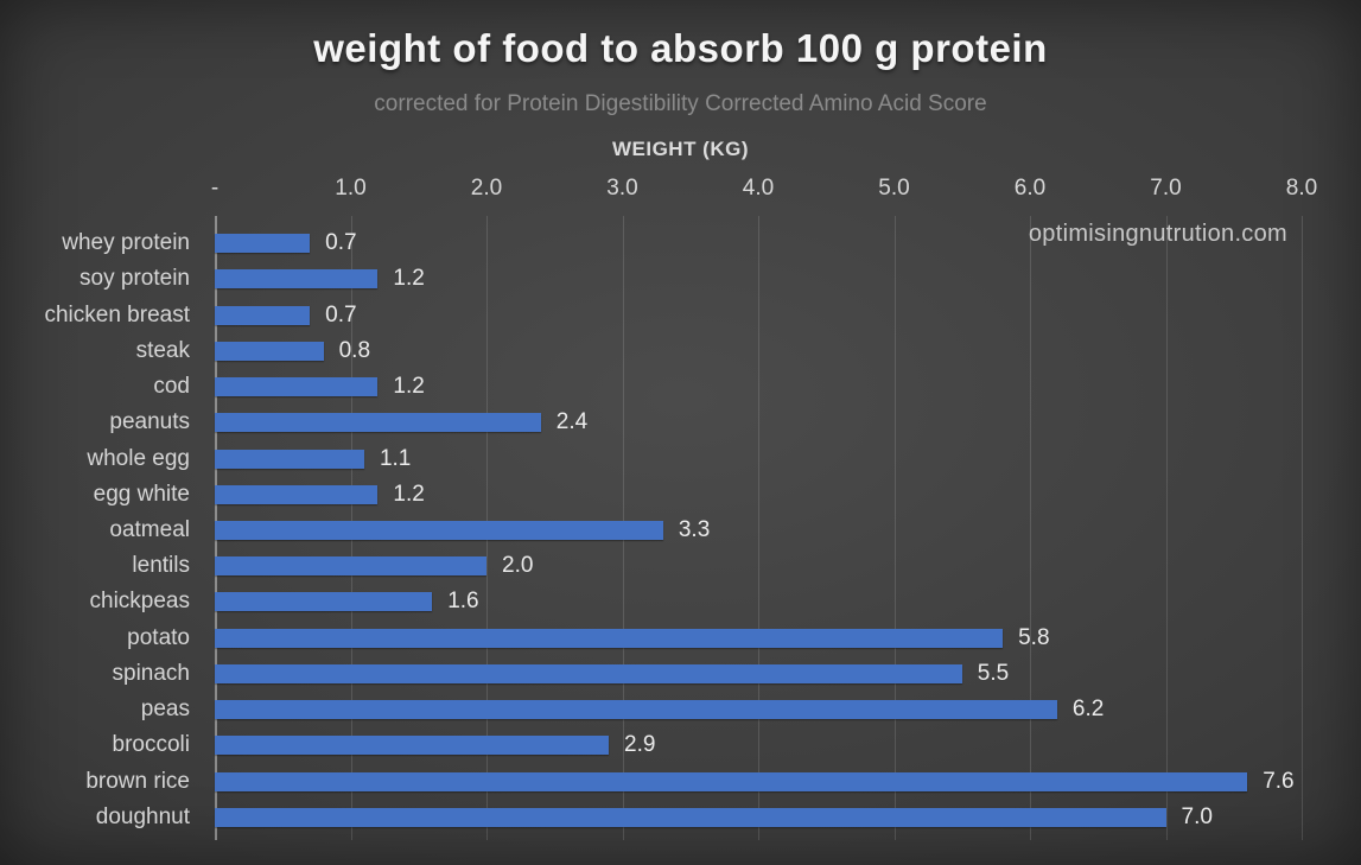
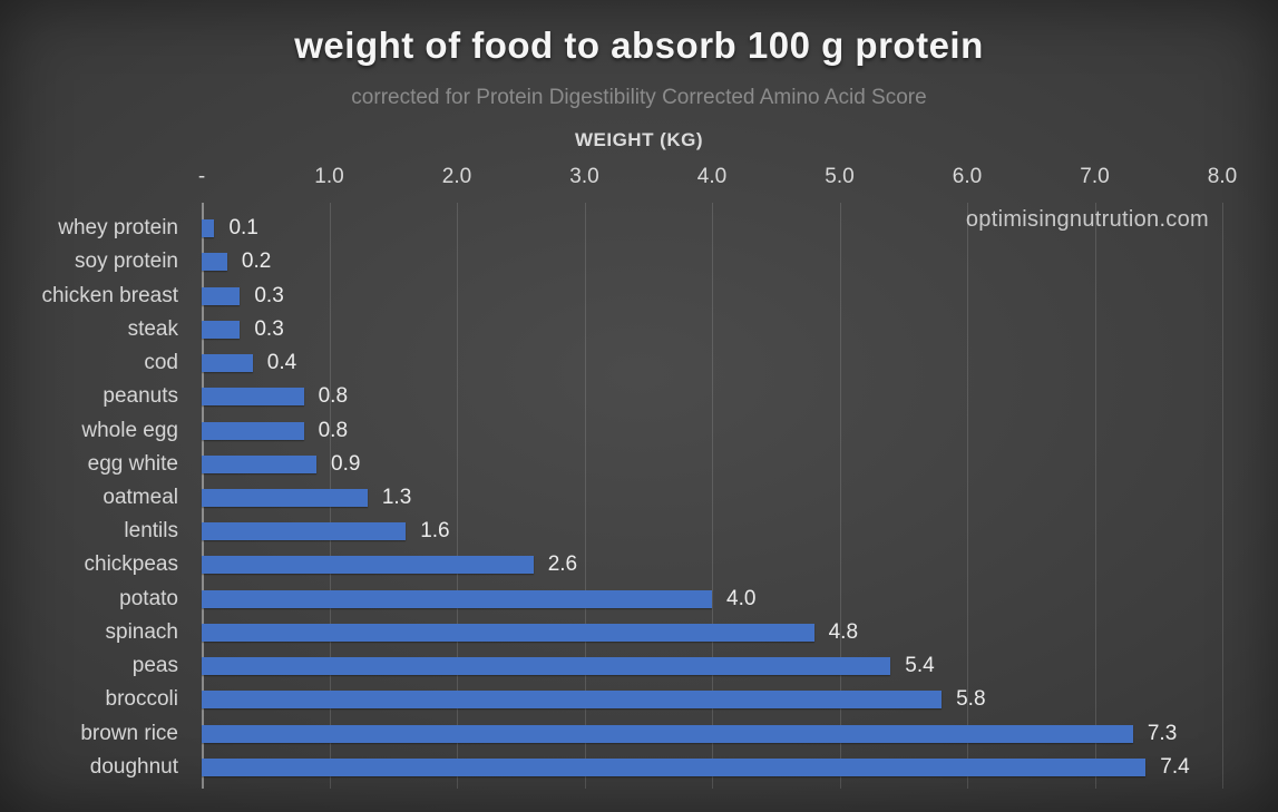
whey protein: 0.7 -> 0.1
soy protein: 1.2 -> 0.2
chicken breast: 0.7 -> 0.3
steak: 0.8 -> 0.3
cod: 1.2 -> 0.4
peanuts: 2.4 -> 0.8
whole egg: 1.1 -> 0.8
egg white: 1.2 -> 0.9
oatmeal: 3.3 -> 1.3
lentils: 2.0 -> 1.6
chickpeas: 1.6 -> 2.6
potato: 5.8 -> 4.0
spinach: 5.5 -> 4.8
peas: 6.2 -> 5.4
broccoli: 2.9 -> 5.8
brown rice: 7.6 -> 7.3
doughnut: 7.0 -> 7.4
